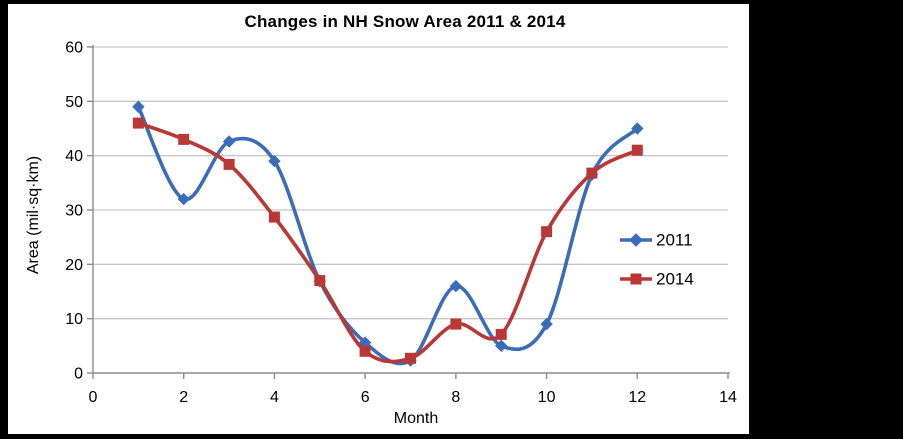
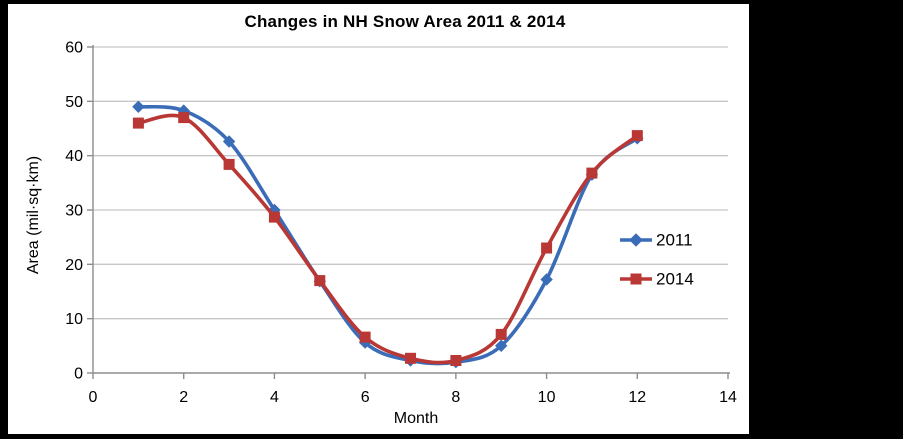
2011/2: 32 -> 48
2014/2: 43 -> 47
2011/4: 39 -> 30
2014/6: 4 -> 7
2011/8: 16 -> 2
2014/8: 9 -> 2
2011/10: 9 -> 17
2014/10: 26 -> 23
2011/12: 45 -> 43
2014/12: 41 -> 44
